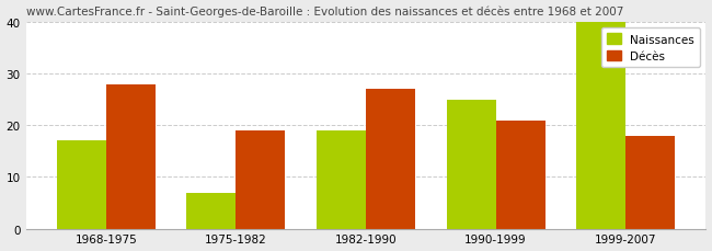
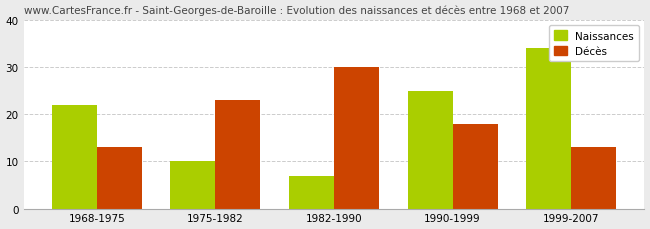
Naissances/1968-1975: 17 -> 22
Décès/1968-1975: 28 -> 13
Naissances/1975-1982: 7 -> 10
Décès/1975-1982: 19 -> 23
Naissances/1982-1990: 19 -> 7
Décès/1982-1990: 27 -> 30
Décès/1990-1999: 21 -> 18
Naissances/1999-2007: 40 -> 34
Décès/1999-2007: 18 -> 13
